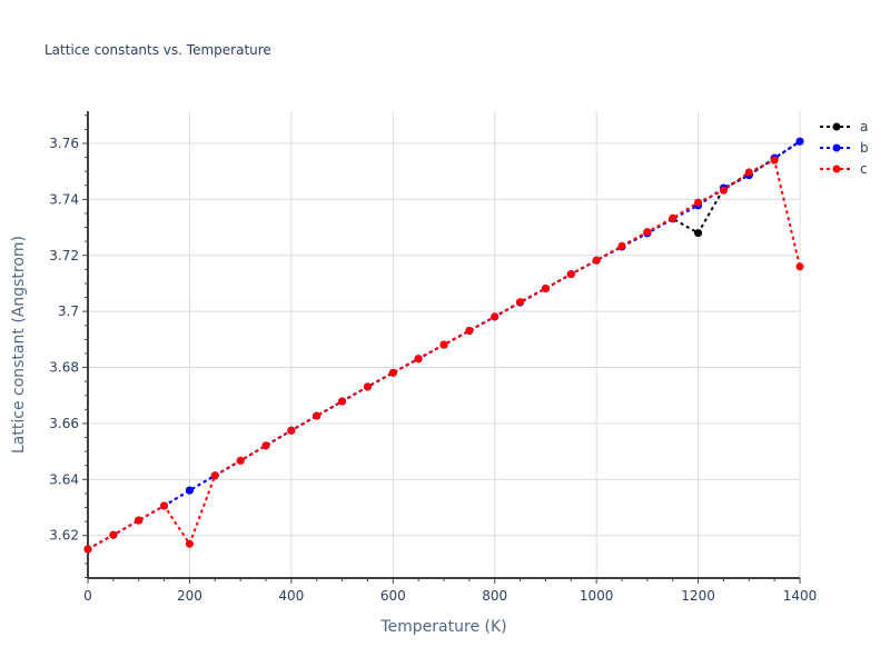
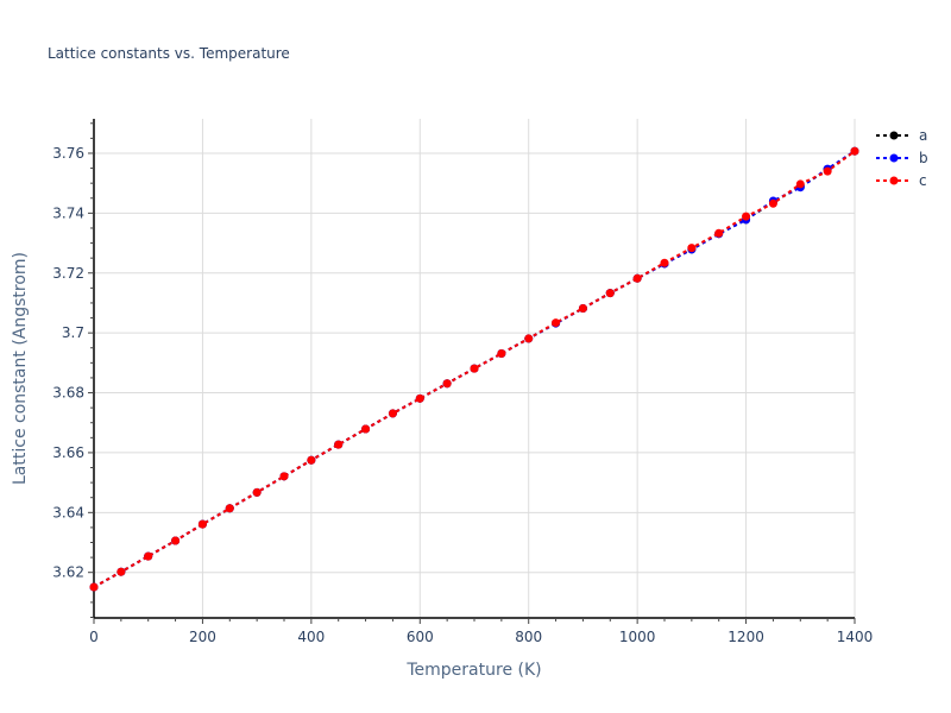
c/200: 3.617 -> 3.636
a/1200: 3.728 -> 3.738
c/1400: 3.716 -> 3.761
